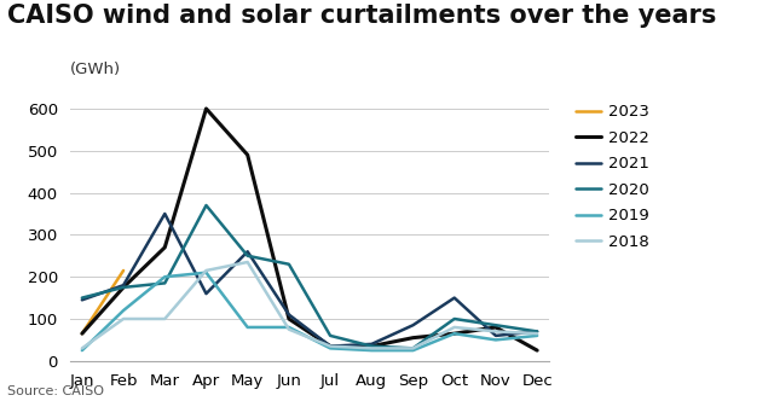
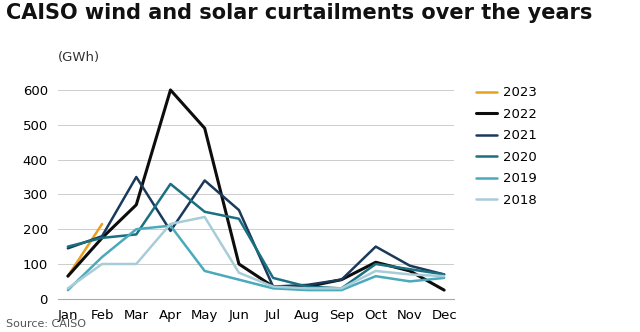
2021/Apr: 160 -> 195
2020/Apr: 370 -> 330
2021/May: 260 -> 340
2021/Jun: 110 -> 255
2019/Jun: 80 -> 55
2021/Sep: 85 -> 55
2022/Oct: 65 -> 105
2021/Nov: 60 -> 95
